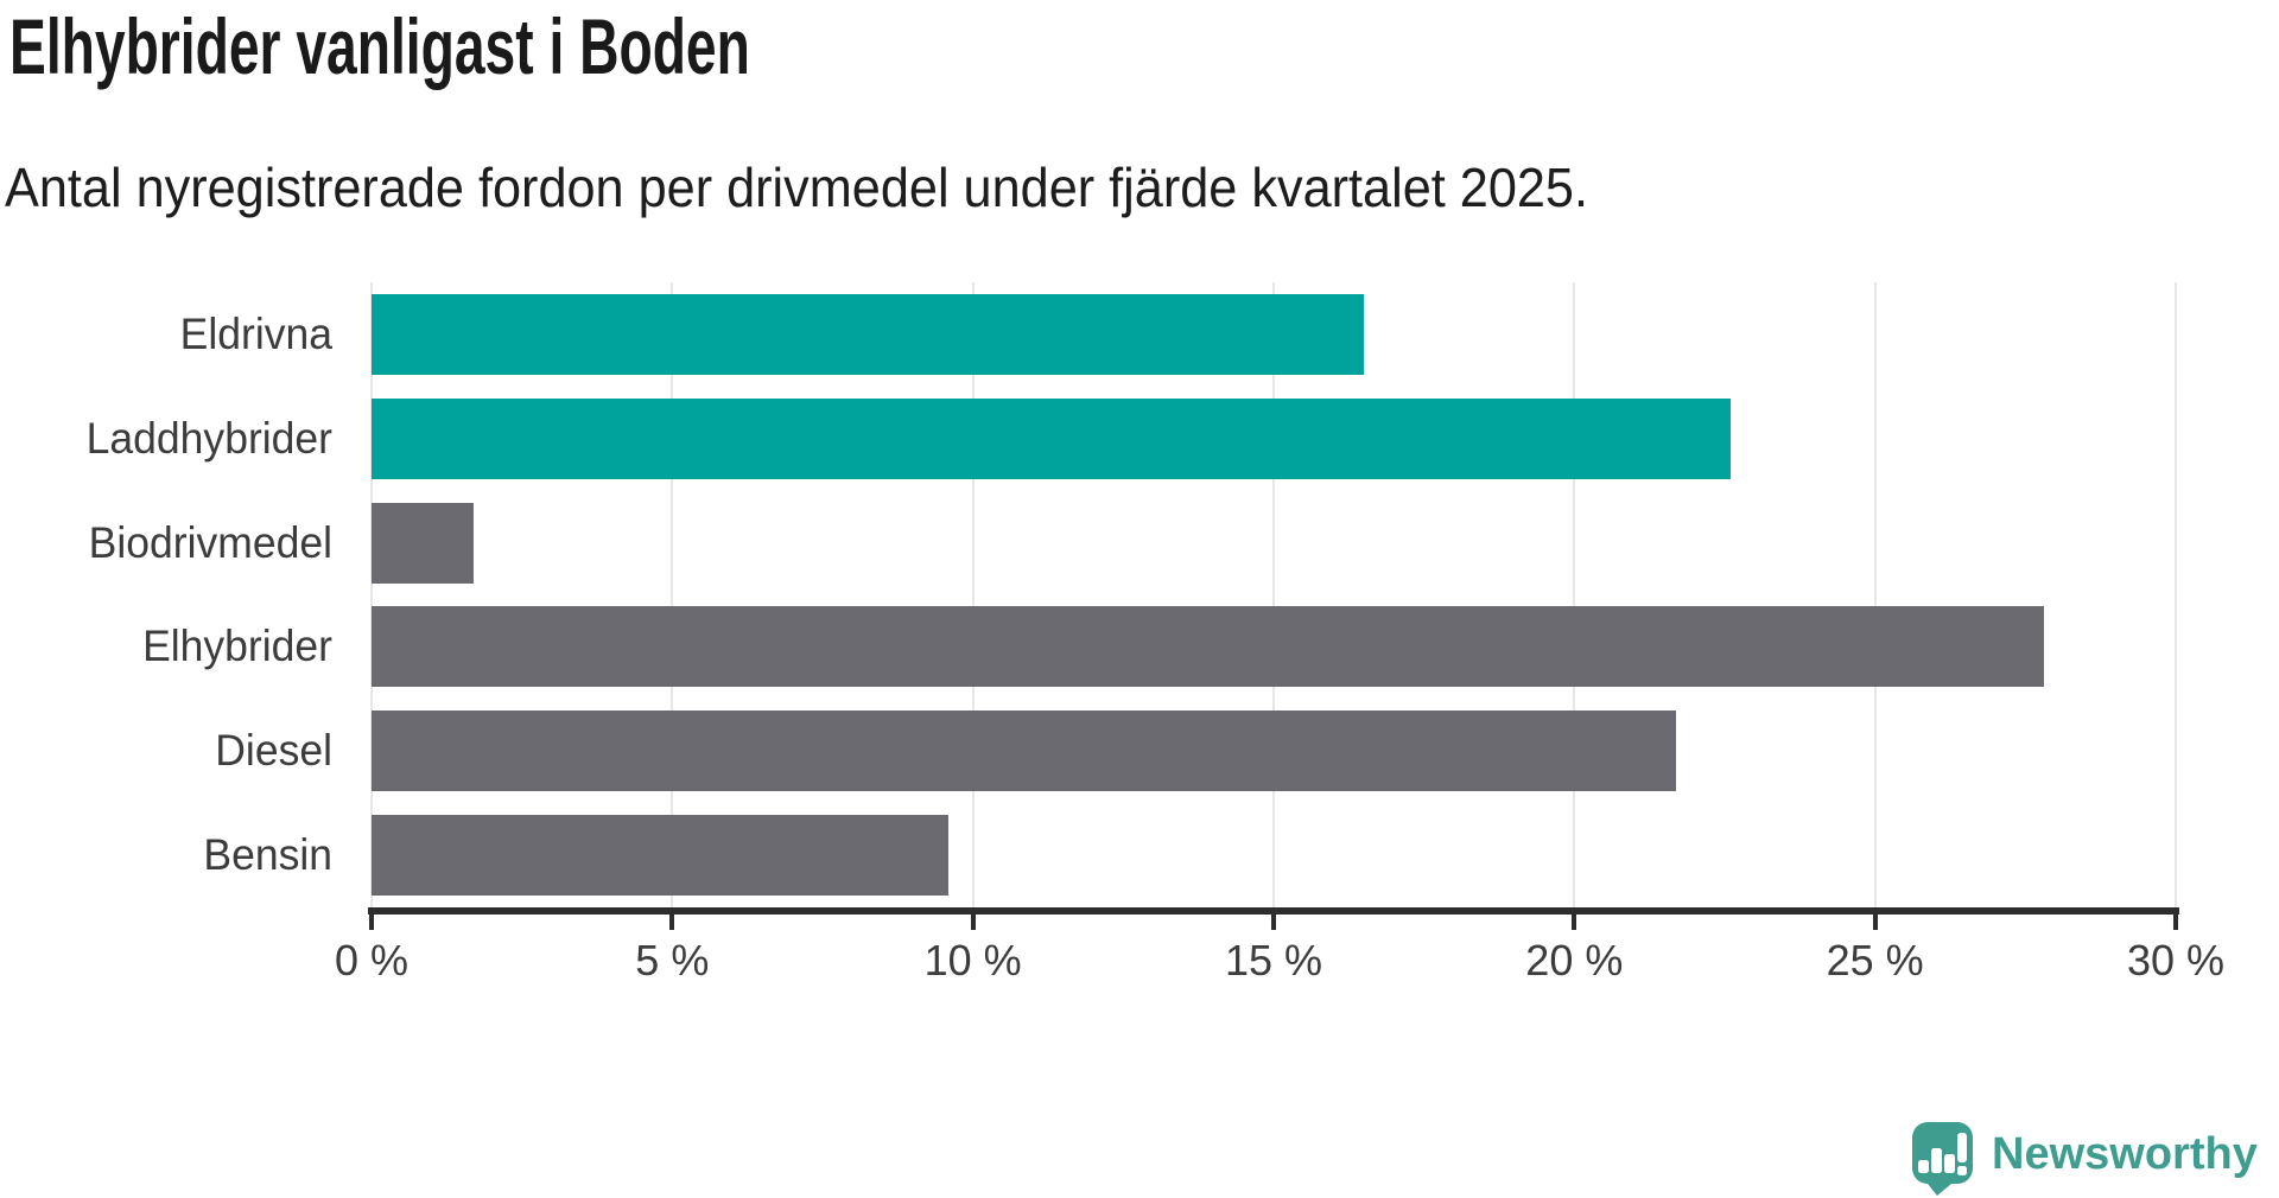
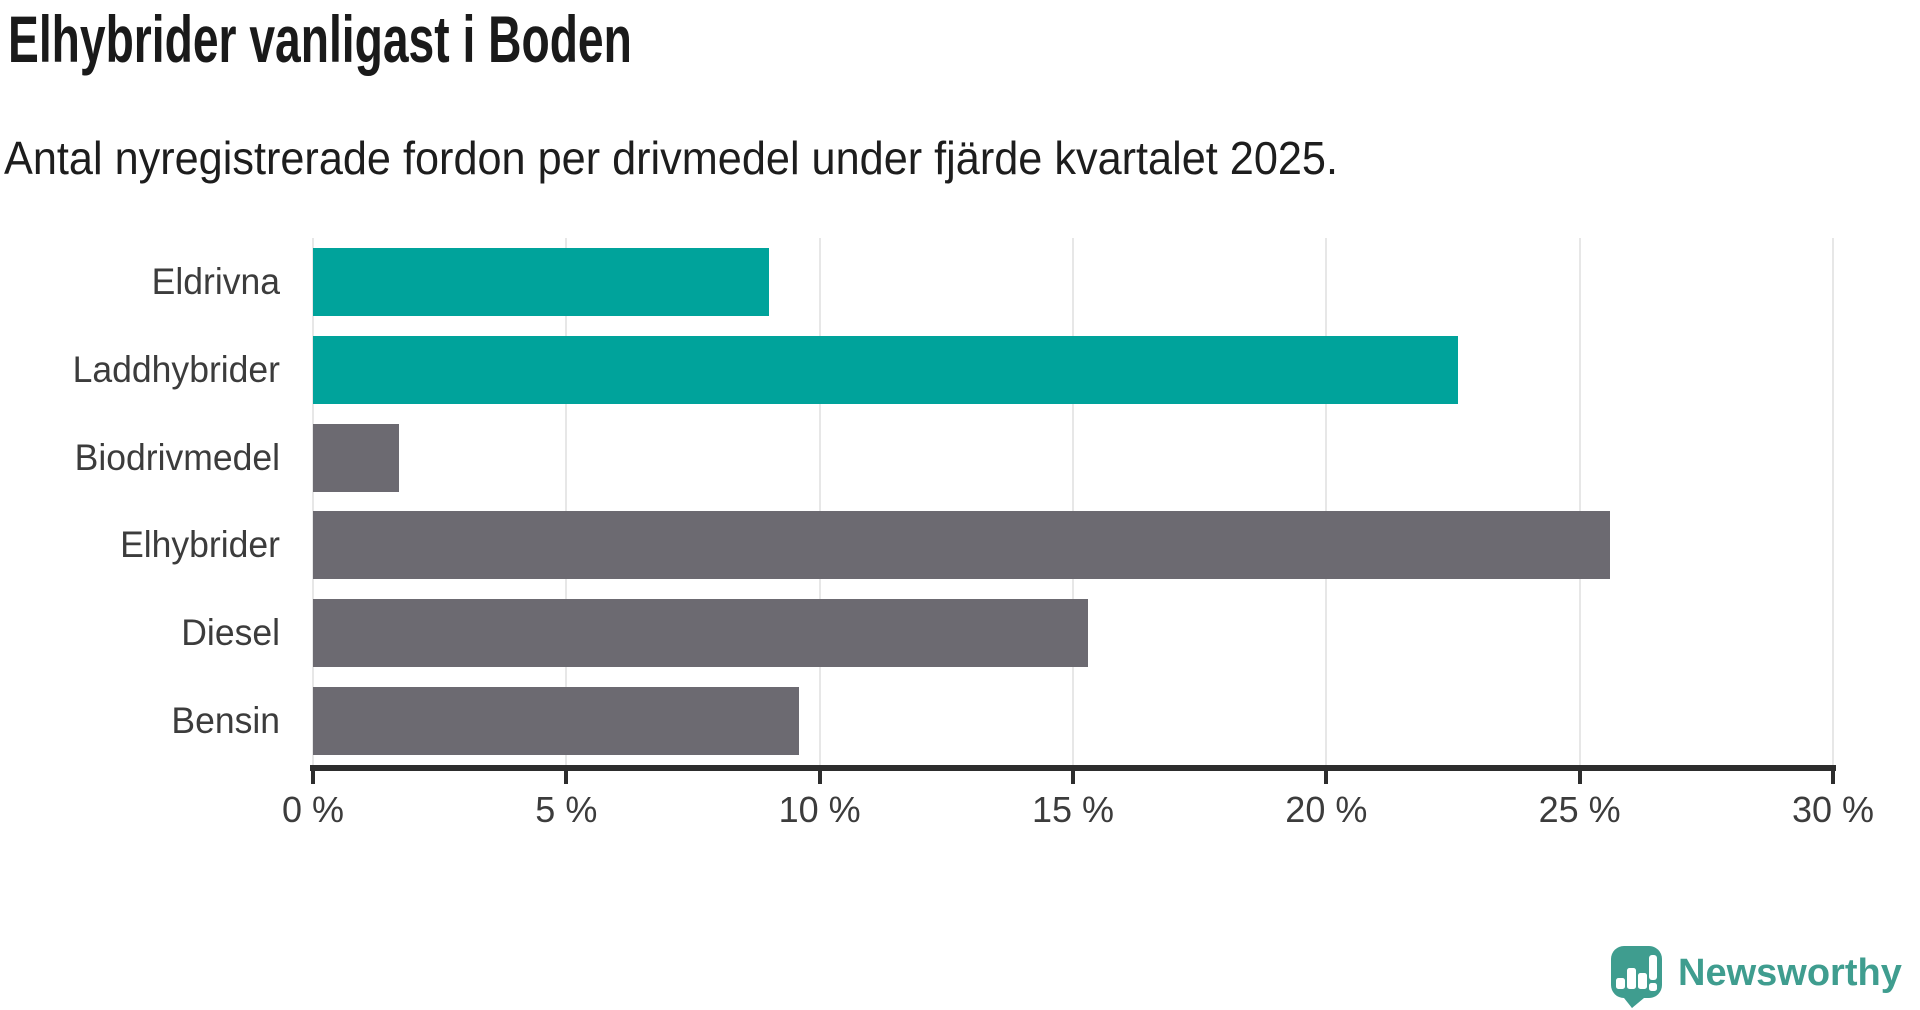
Eldrivna: 16.5% -> 9.0%
Elhybrider: 27.8% -> 25.6%
Diesel: 21.7% -> 15.3%
